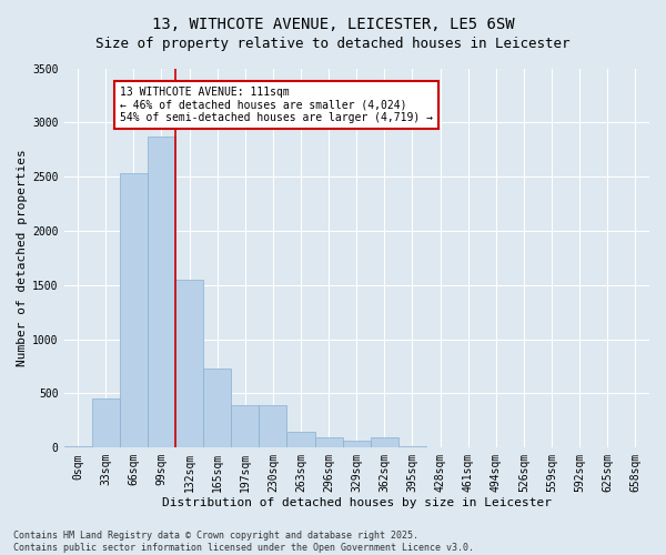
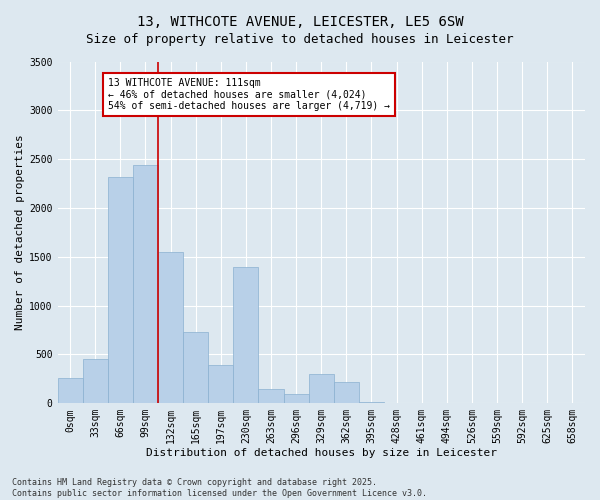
0sqm: 10 -> 260
66sqm: 2530 -> 2320
99sqm: 2870 -> 2440
230sqm: 390 -> 1400
329sqm: 60 -> 300
362sqm: 90 -> 220
